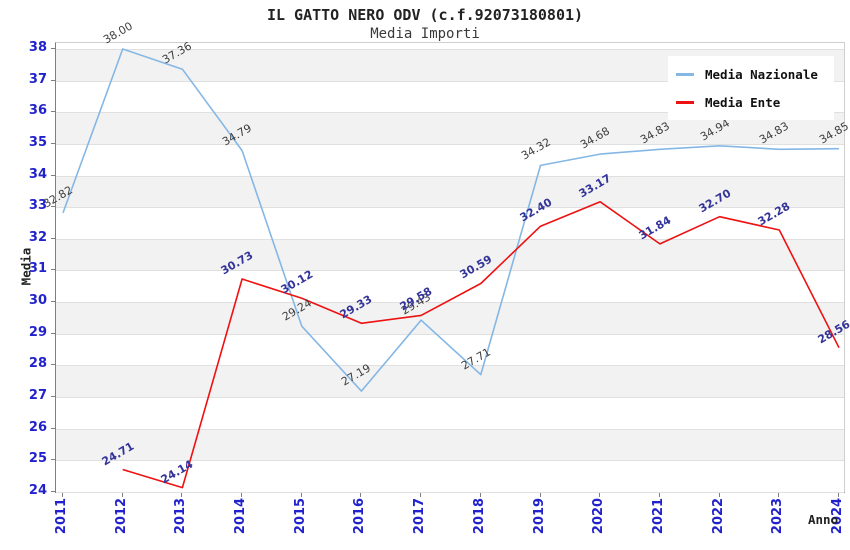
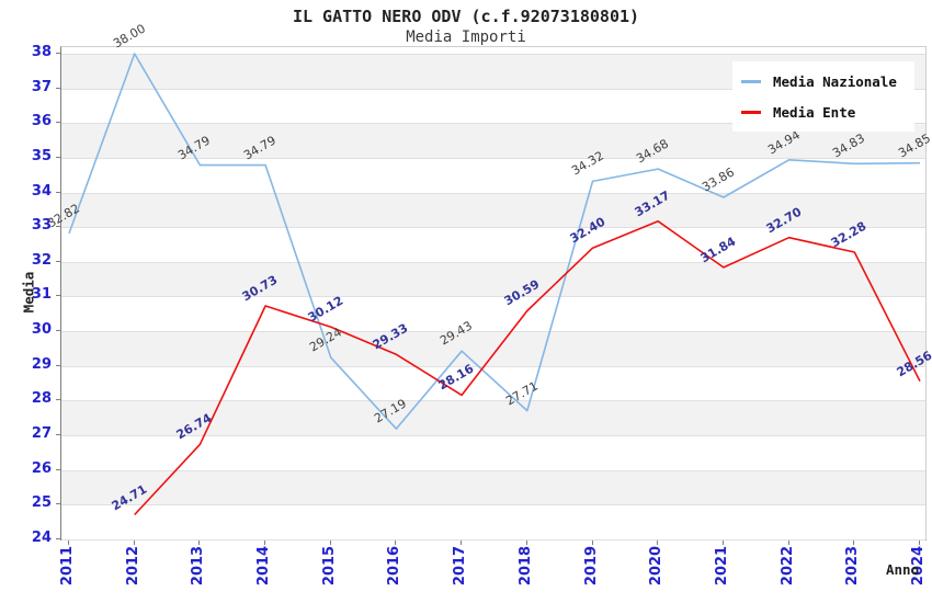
Media Nazionale/2013: 37.36 -> 34.79
Media Ente/2013: 24.14 -> 26.74
Media Ente/2017: 29.58 -> 28.16
Media Nazionale/2021: 34.83 -> 33.86
